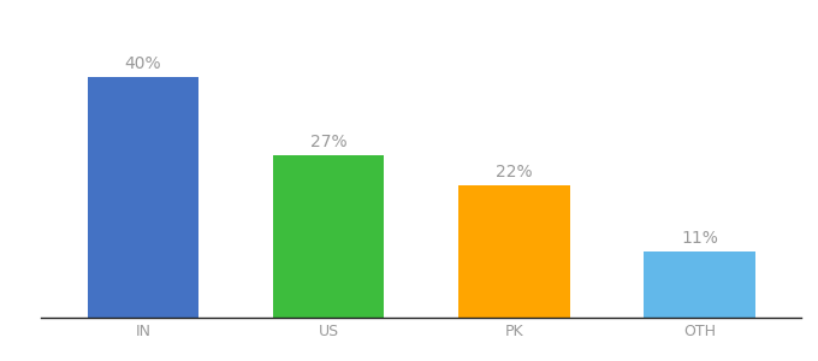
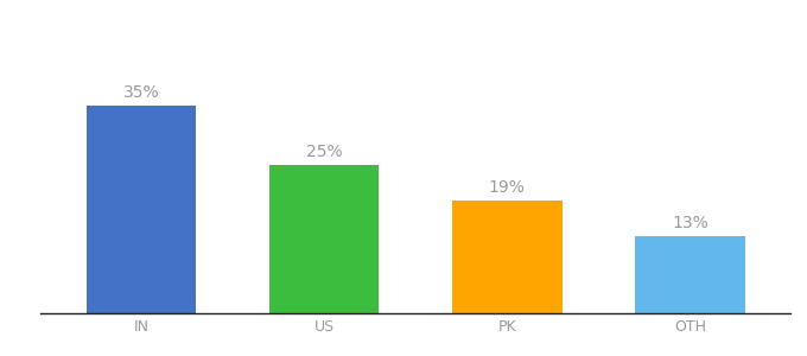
IN: 40% -> 35%
US: 27% -> 25%
PK: 22% -> 19%
OTH: 11% -> 13%
